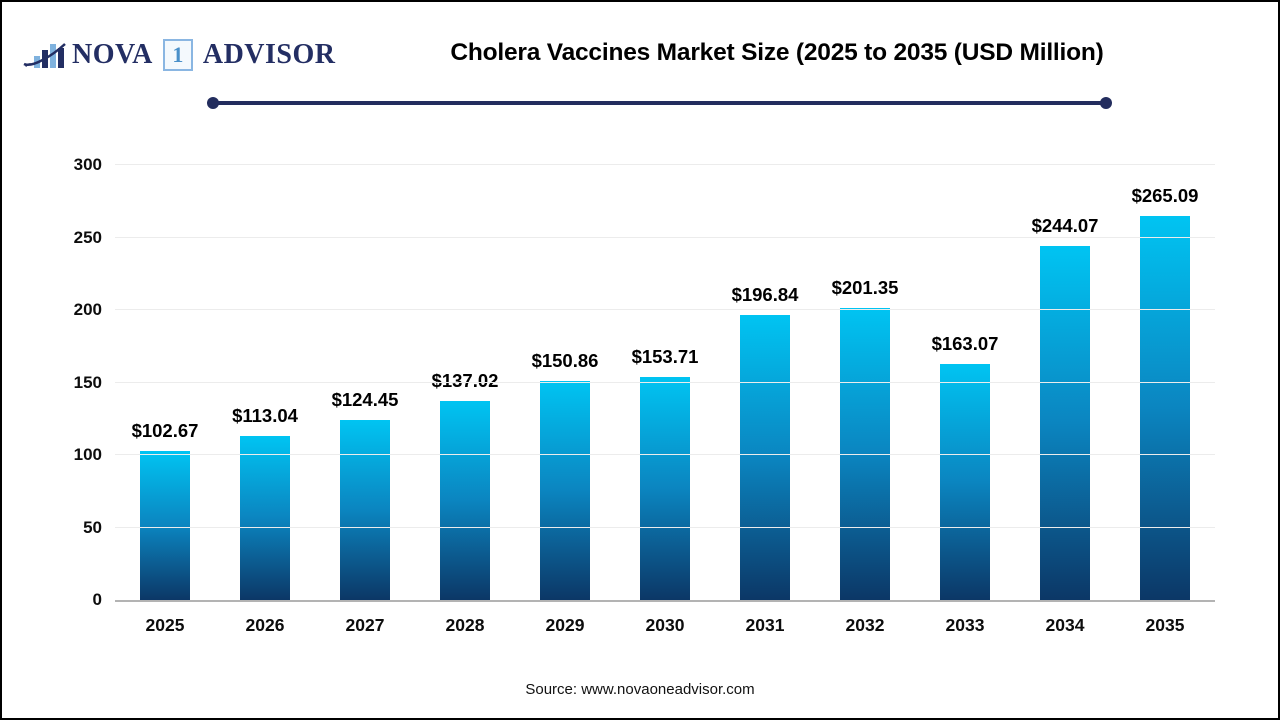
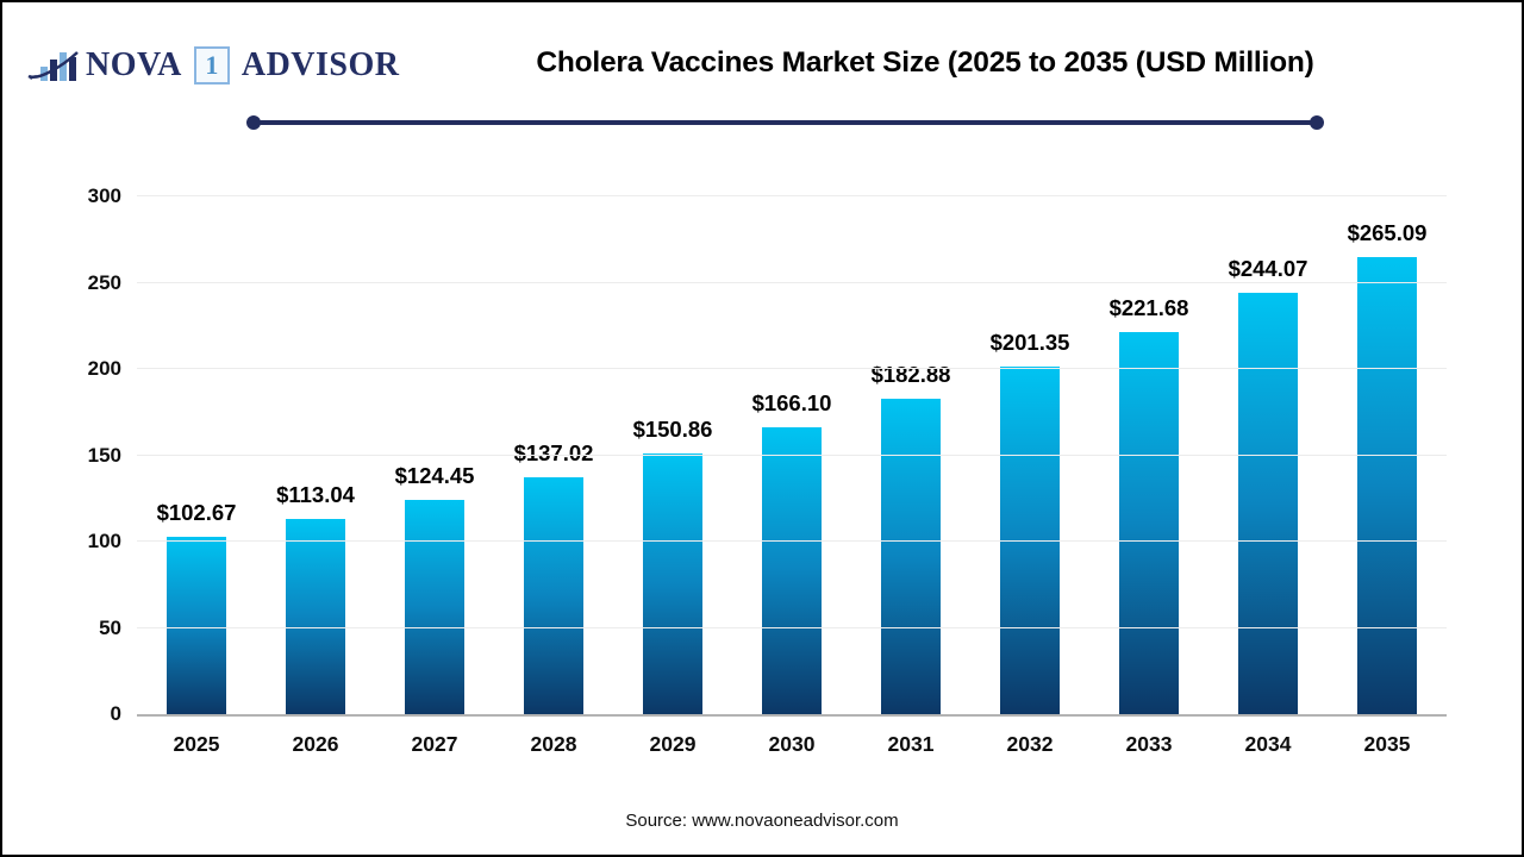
2030: $153.71 -> $166.10
2031: $196.84 -> $182.88
2033: $163.07 -> $221.68
